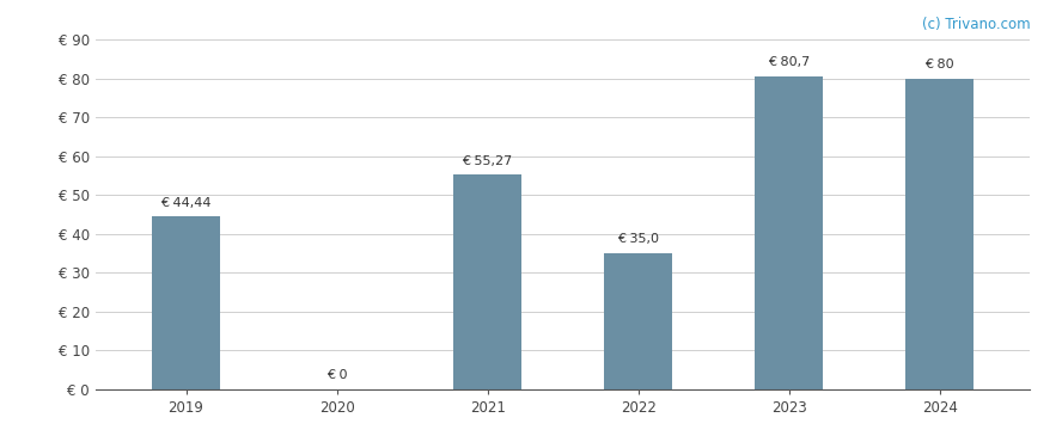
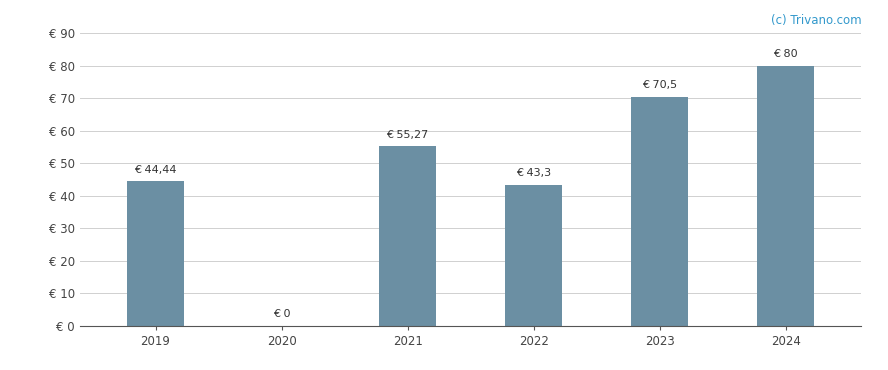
2022: 35,0 -> 43,3
2023: 80,7 -> 70,5
